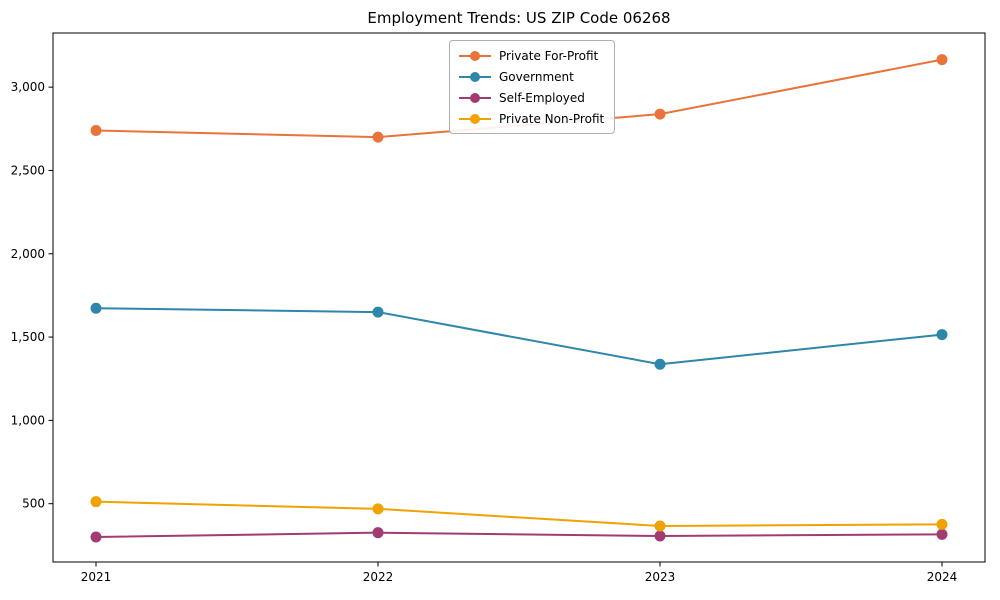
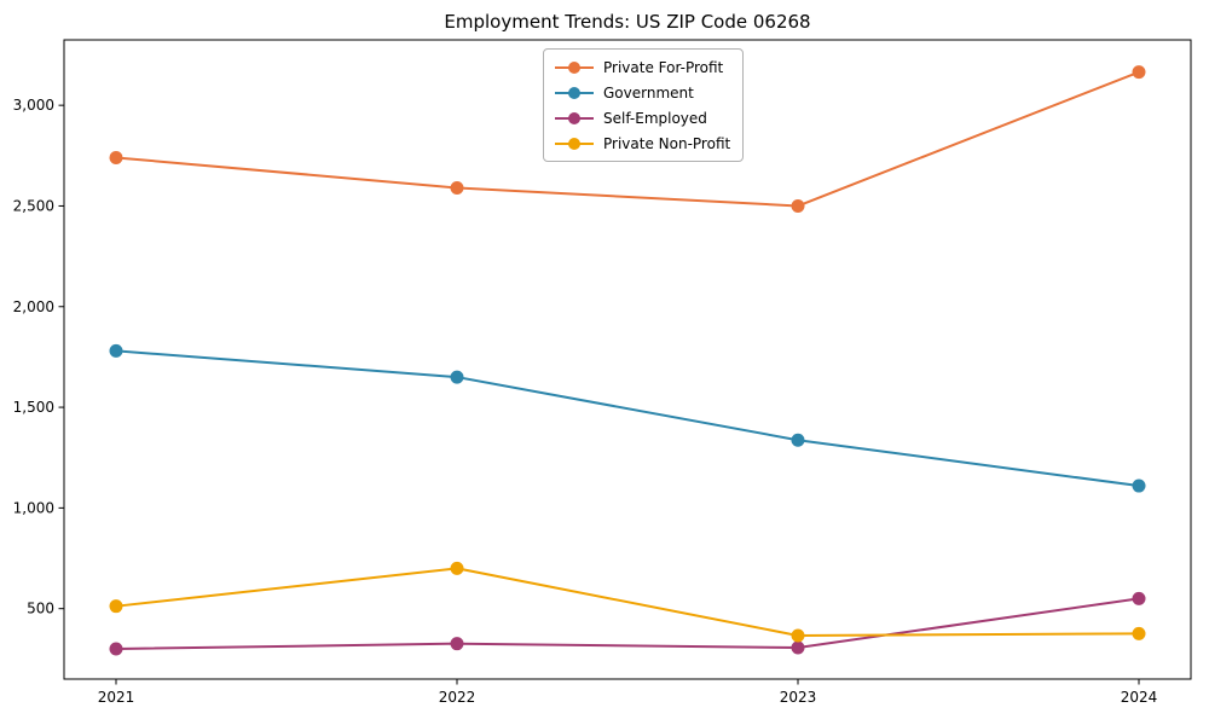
Government/2021: 1670 -> 1780
Private For-Profit/2022: 2700 -> 2590
Private Non-Profit/2022: 470 -> 700
Private For-Profit/2023: 2840 -> 2500
Government/2024: 1520 -> 1110
Self-Employed/2024: 320 -> 550
